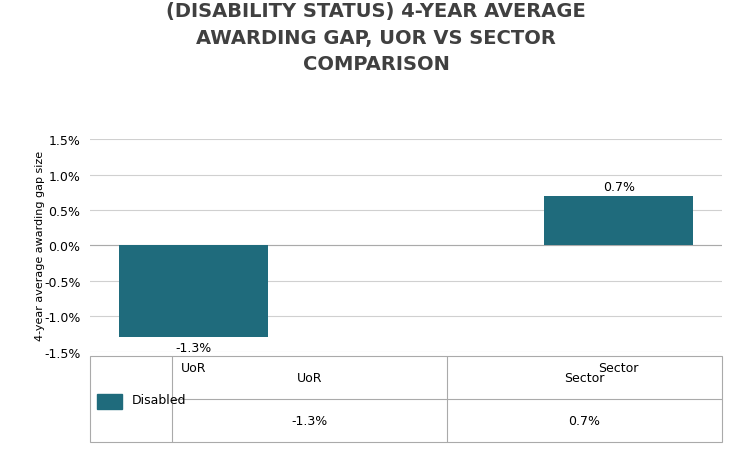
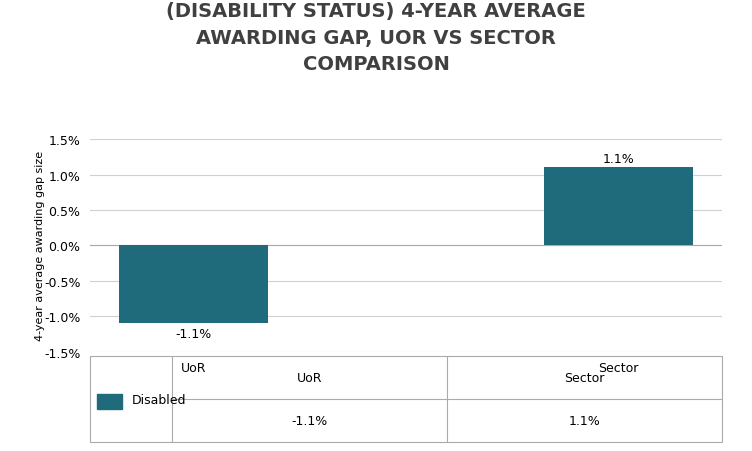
UoR: -1.3% -> -1.1%
Sector: 0.7% -> 1.1%
